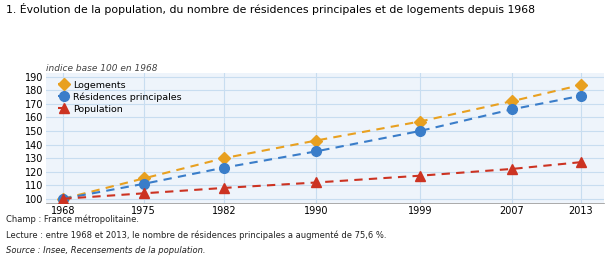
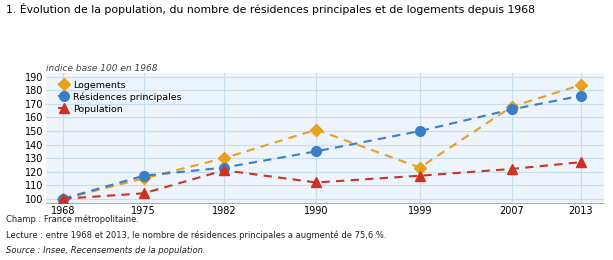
Résidences principales/1975: 111 -> 117
Population/1982: 108 -> 121
Logements/1990: 143 -> 151
Logements/1999: 157 -> 123
Logements/2007: 172 -> 168
